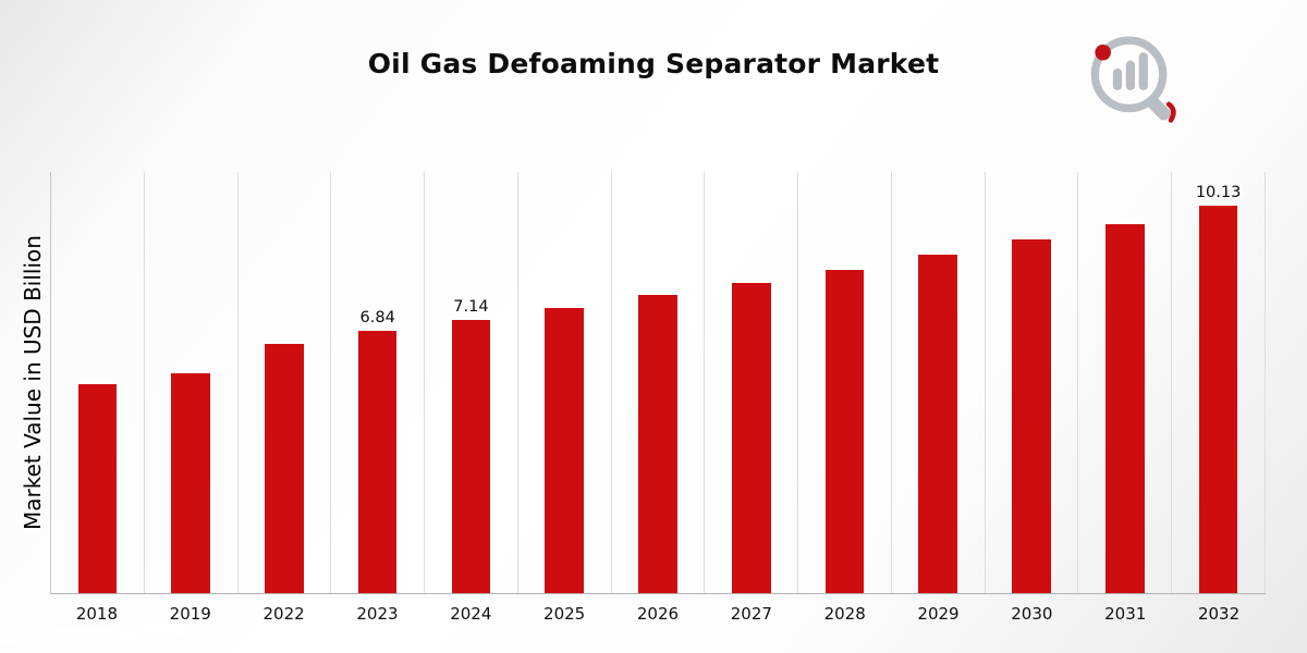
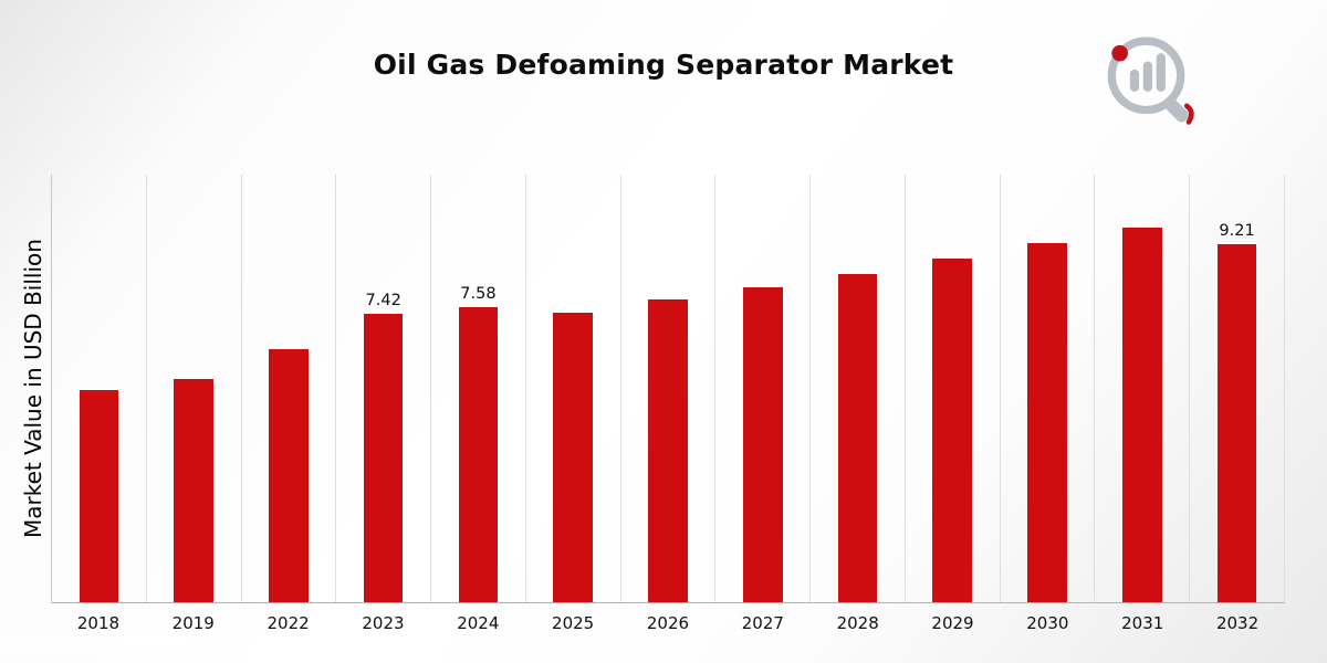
2023: 6.84 -> 7.42
2024: 7.14 -> 7.58
2032: 10.13 -> 9.21
